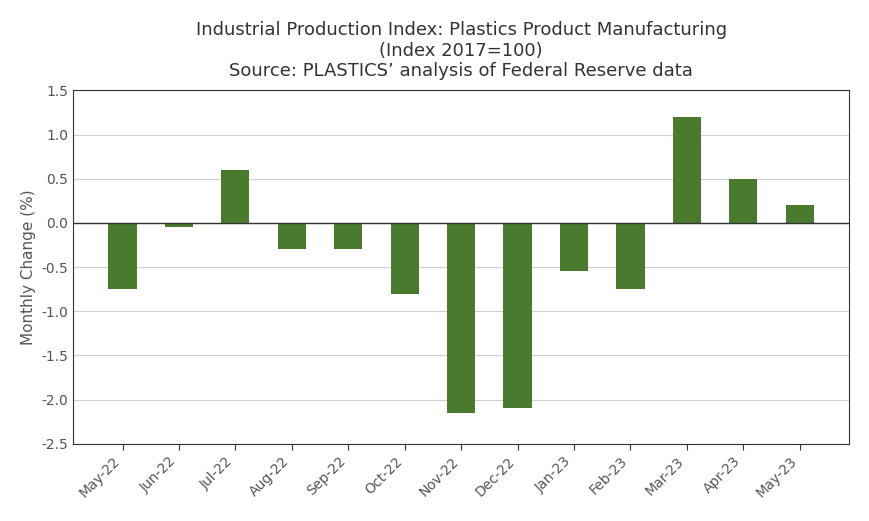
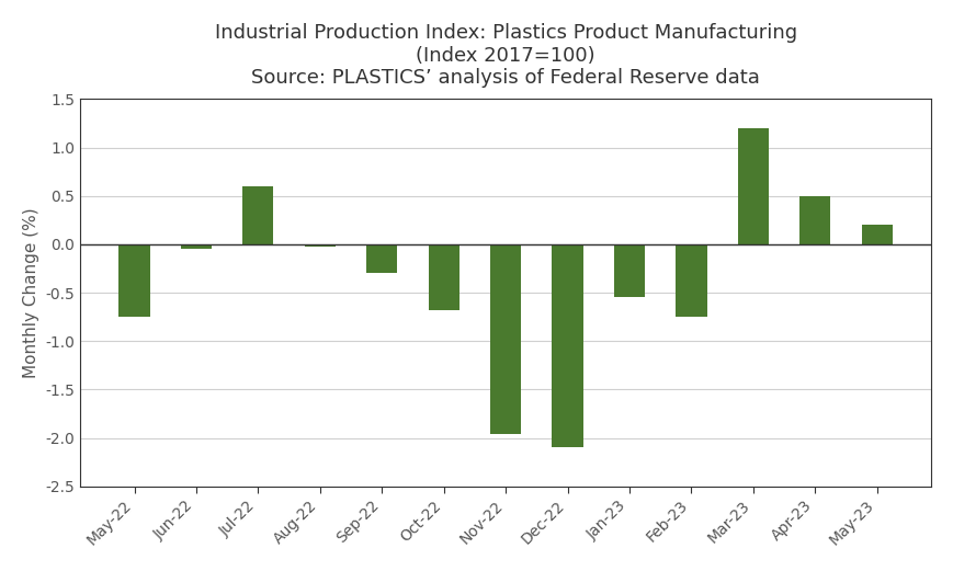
Aug-22: -0.30 -> -0.02
Oct-22: -0.80 -> -0.68
Nov-22: -2.15 -> -1.96
